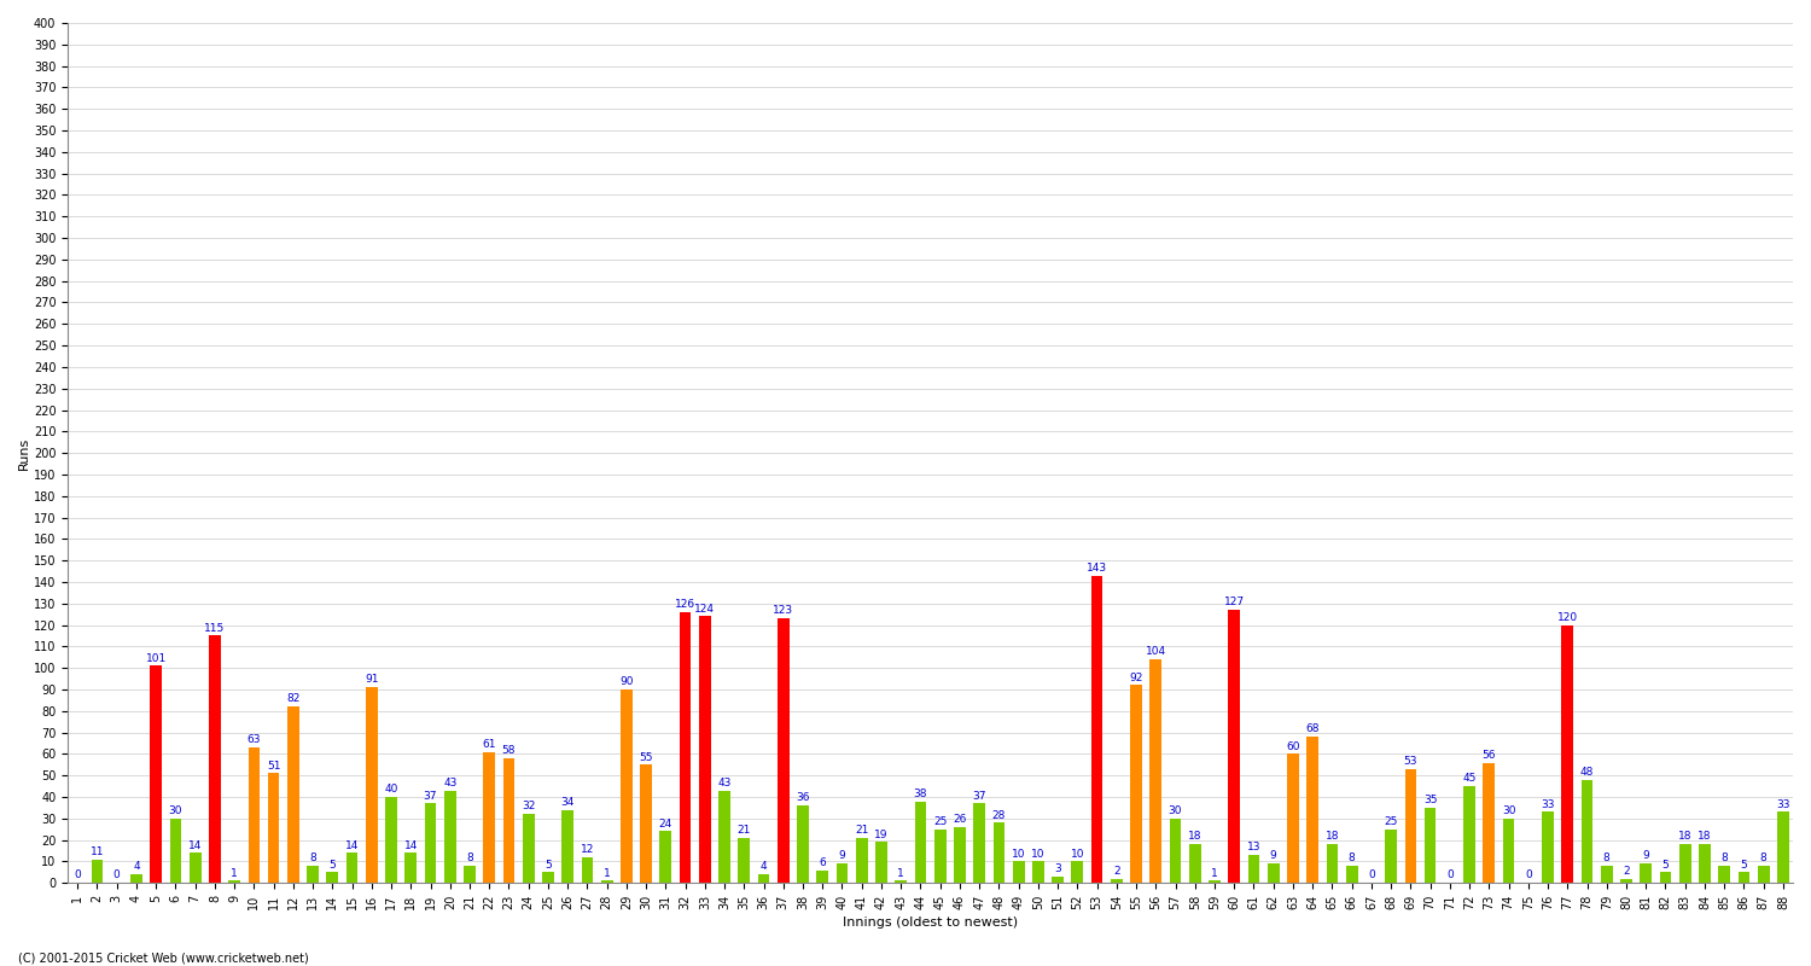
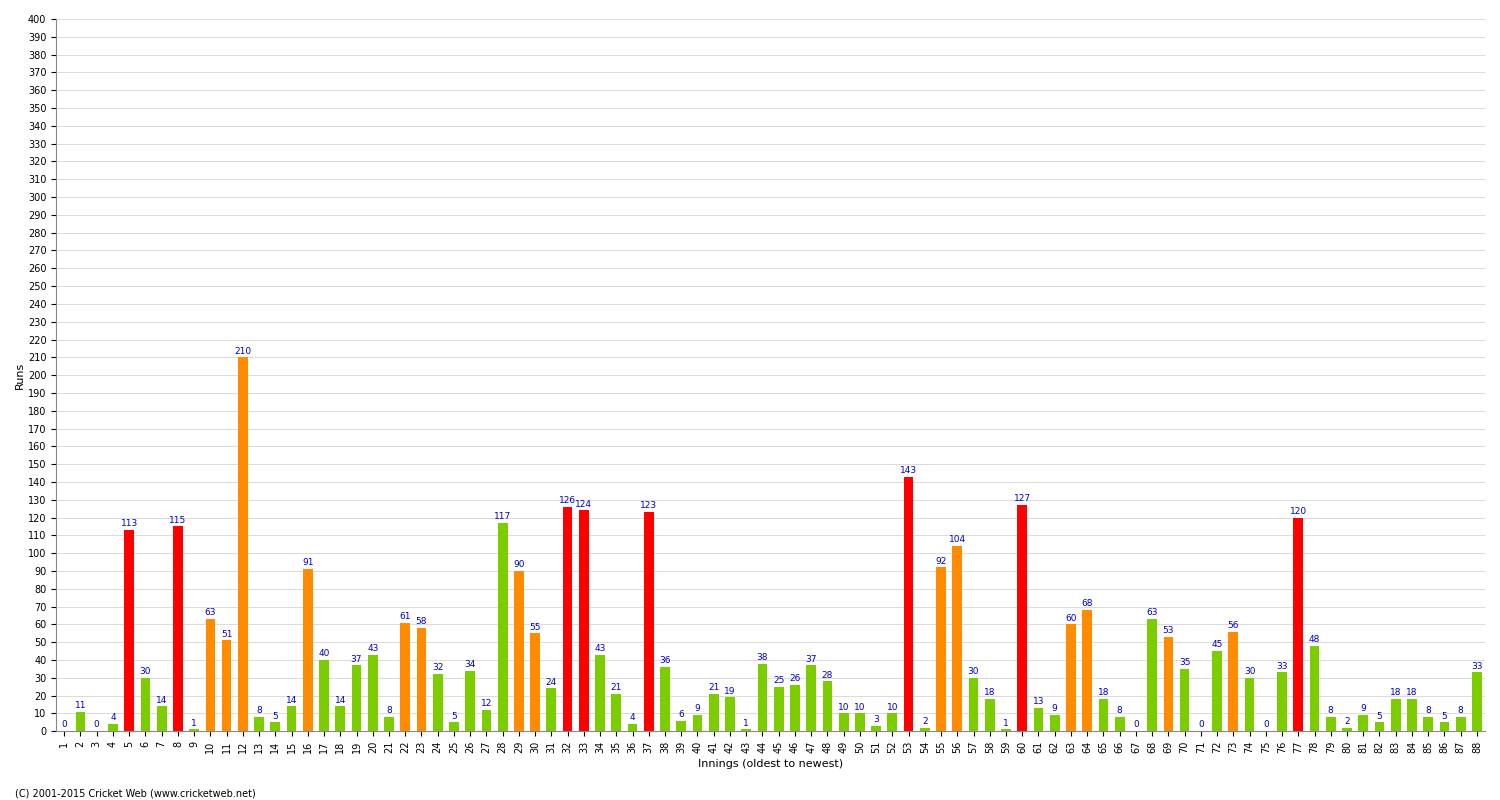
5: 101 -> 113
12: 82 -> 210
28: 1 -> 117
68: 25 -> 63
